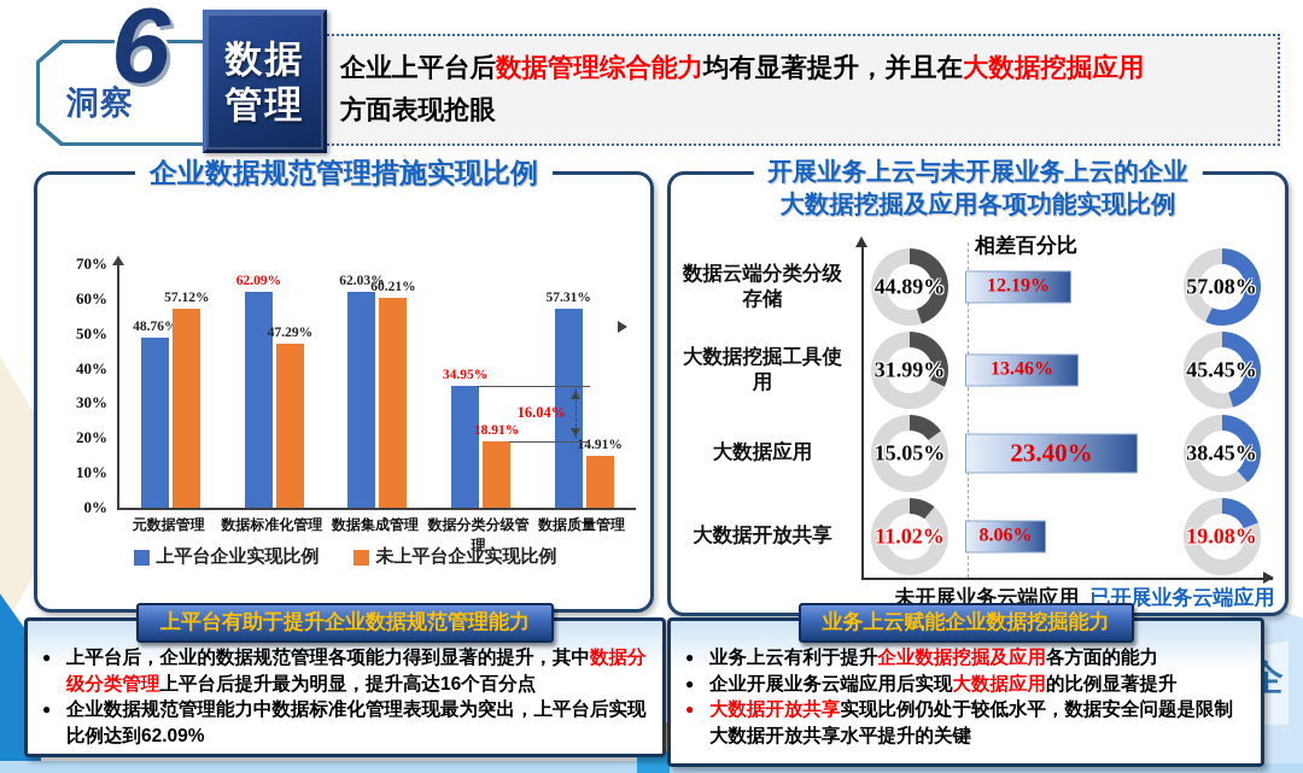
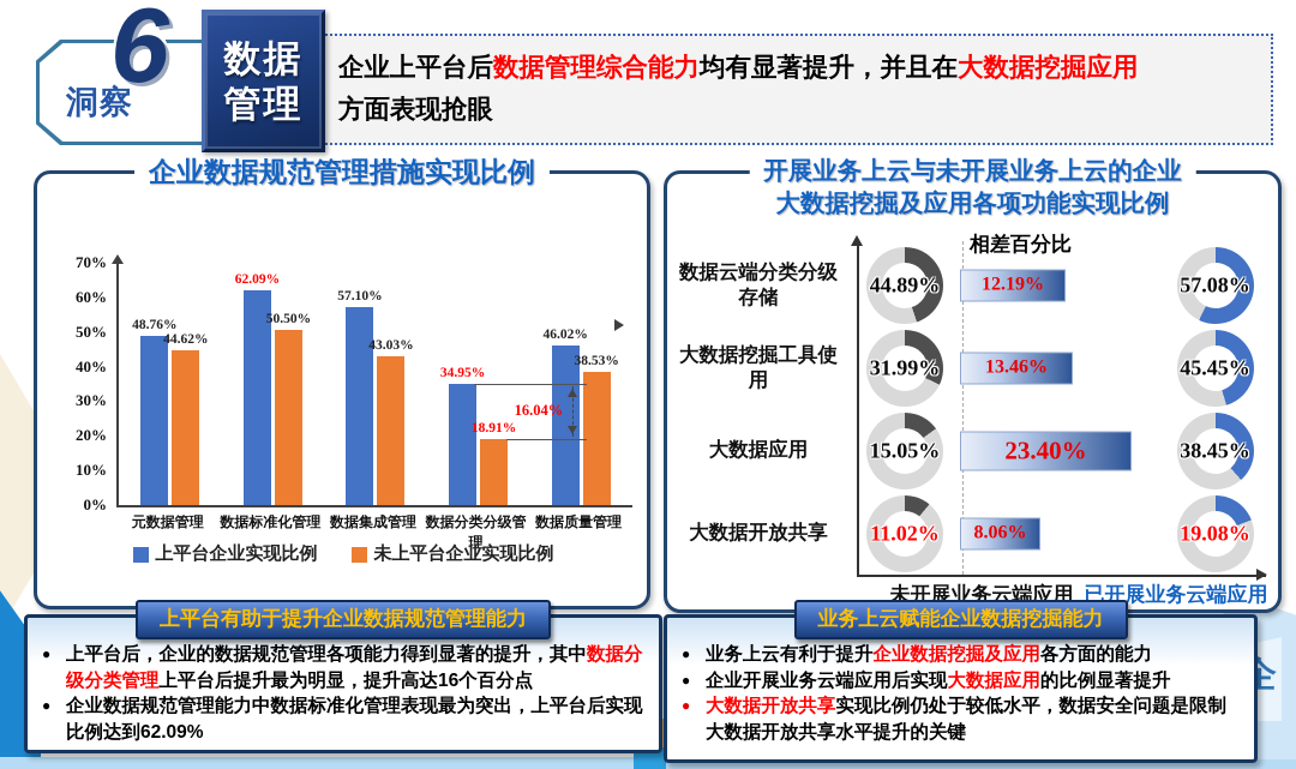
企业数据规范管理措施实现比例/未上平台企业实现比例/元数据管理: 57.12% -> 44.62%
企业数据规范管理措施实现比例/未上平台企业实现比例/数据标准化管理: 47.29% -> 50.50%
企业数据规范管理措施实现比例/上平台企业实现比例/数据集成管理: 62.03% -> 57.10%
企业数据规范管理措施实现比例/未上平台企业实现比例/数据集成管理: 60.21% -> 43.03%
企业数据规范管理措施实现比例/上平台企业实现比例/数据质量管理: 57.31% -> 46.02%
企业数据规范管理措施实现比例/未上平台企业实现比例/数据质量管理: 14.91% -> 38.53%
